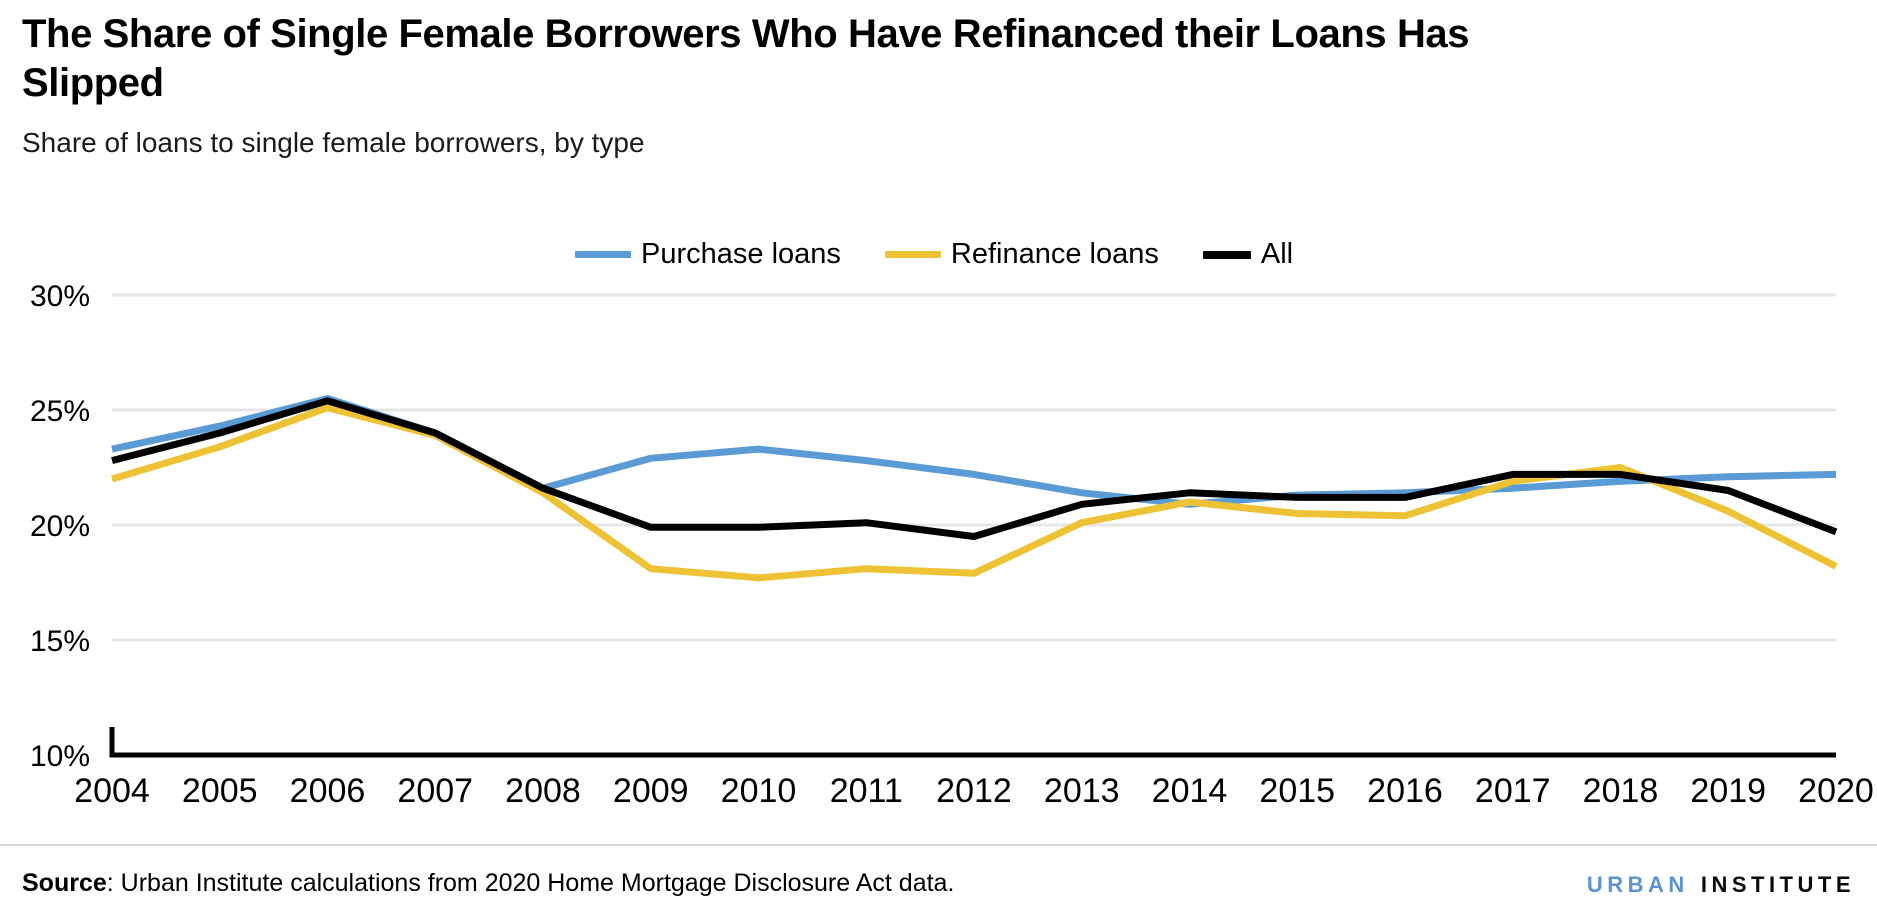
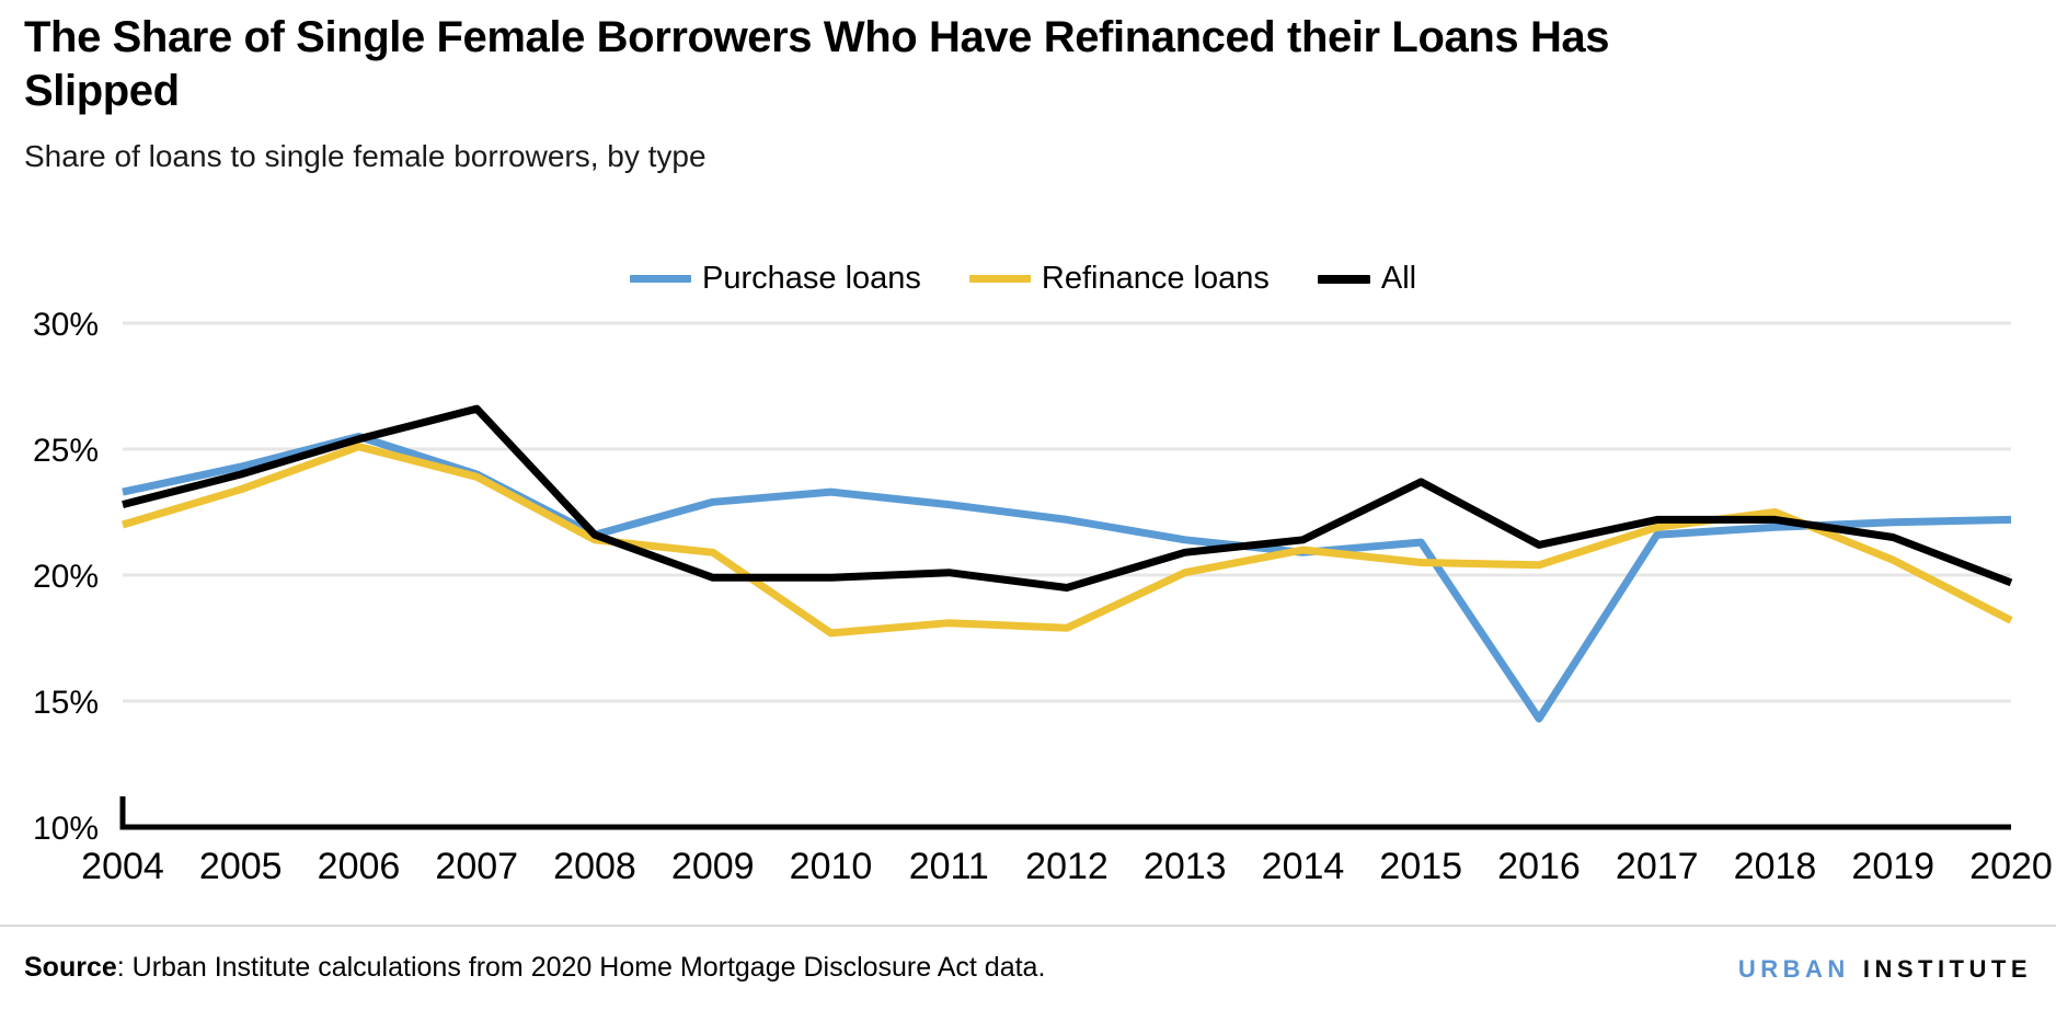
All/2007: 24.0% -> 26.6%
Refinance loans/2009: 18.1% -> 20.9%
All/2015: 21.2% -> 23.7%
Purchase loans/2016: 21.4% -> 14.3%
